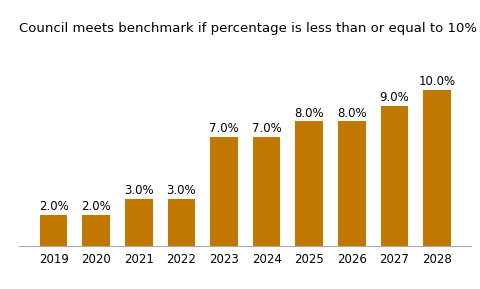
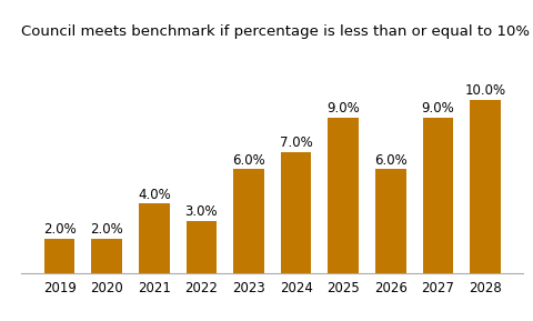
2021: 3.0% -> 4.0%
2023: 7.0% -> 6.0%
2025: 8.0% -> 9.0%
2026: 8.0% -> 6.0%
